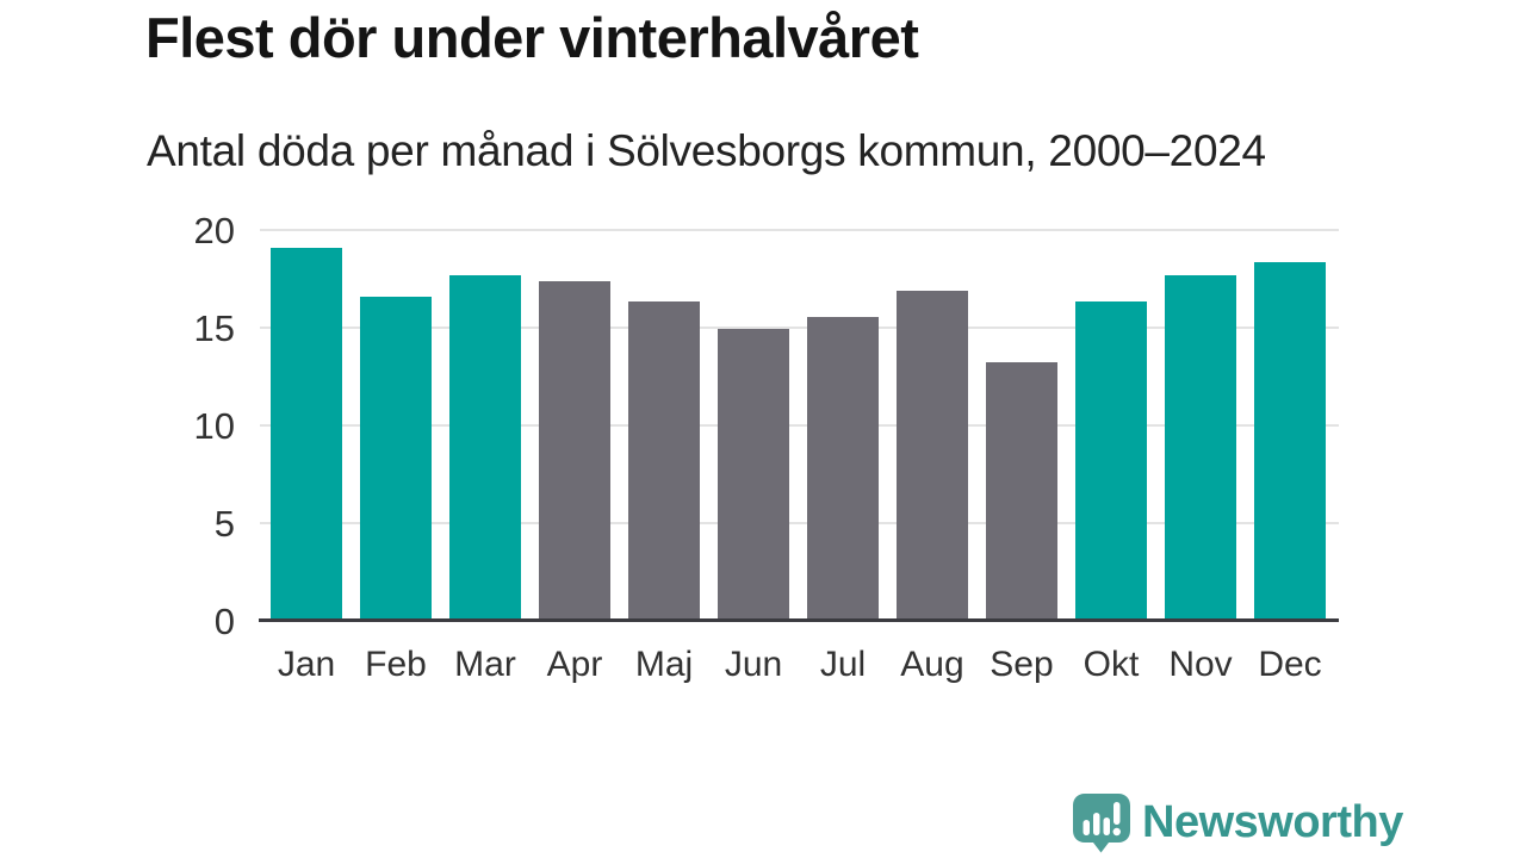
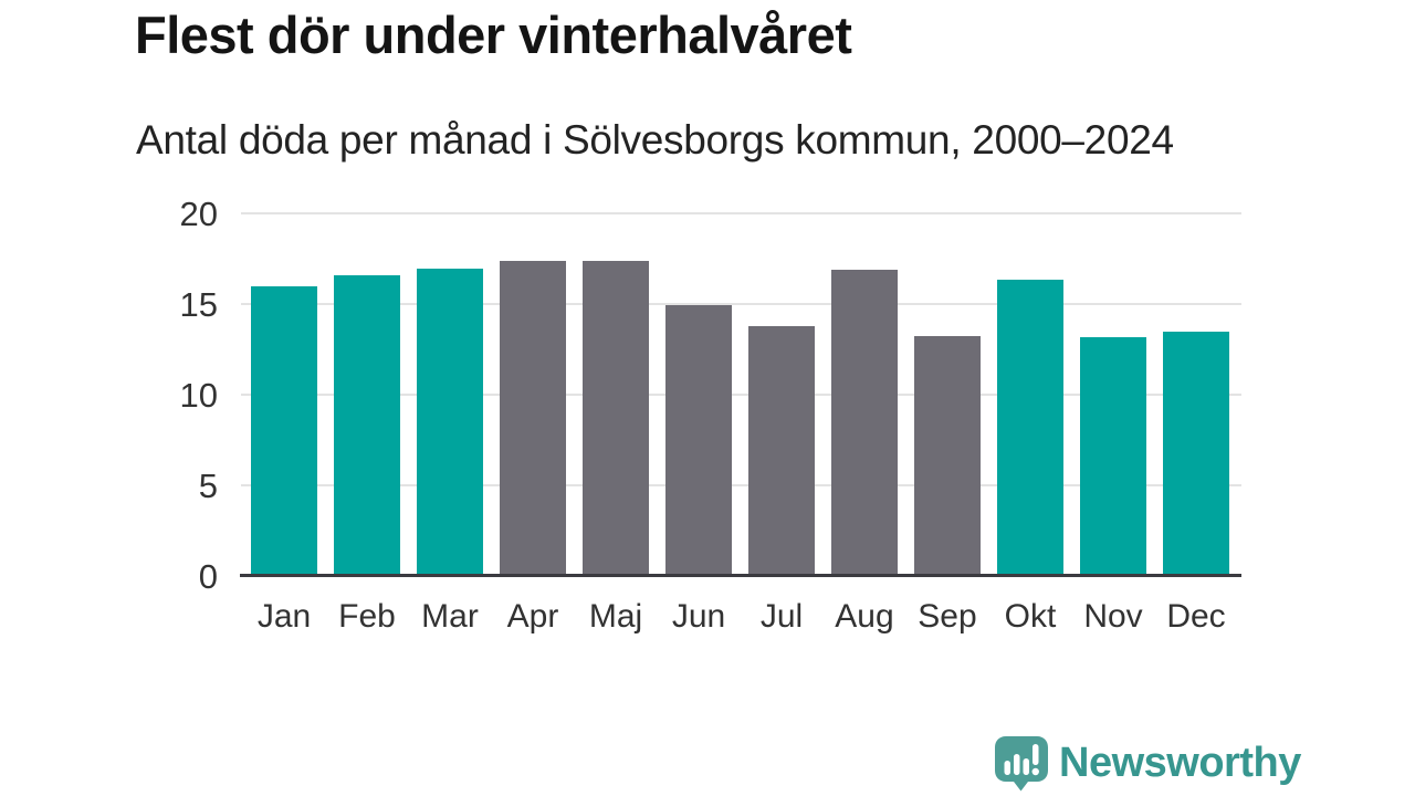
Jan: 19.0 -> 15.9
Mar: 17.6 -> 16.9
Maj: 16.3 -> 17.3
Jul: 15.5 -> 13.7
Nov: 17.6 -> 13.1
Dec: 18.3 -> 13.4
